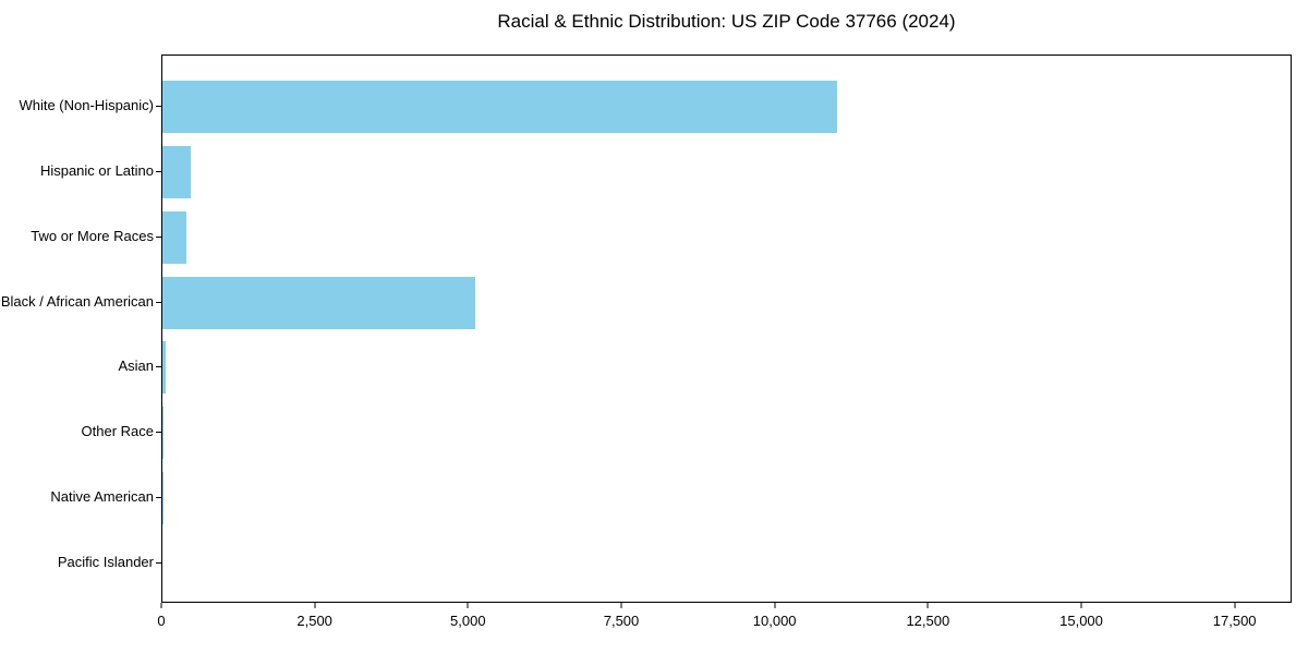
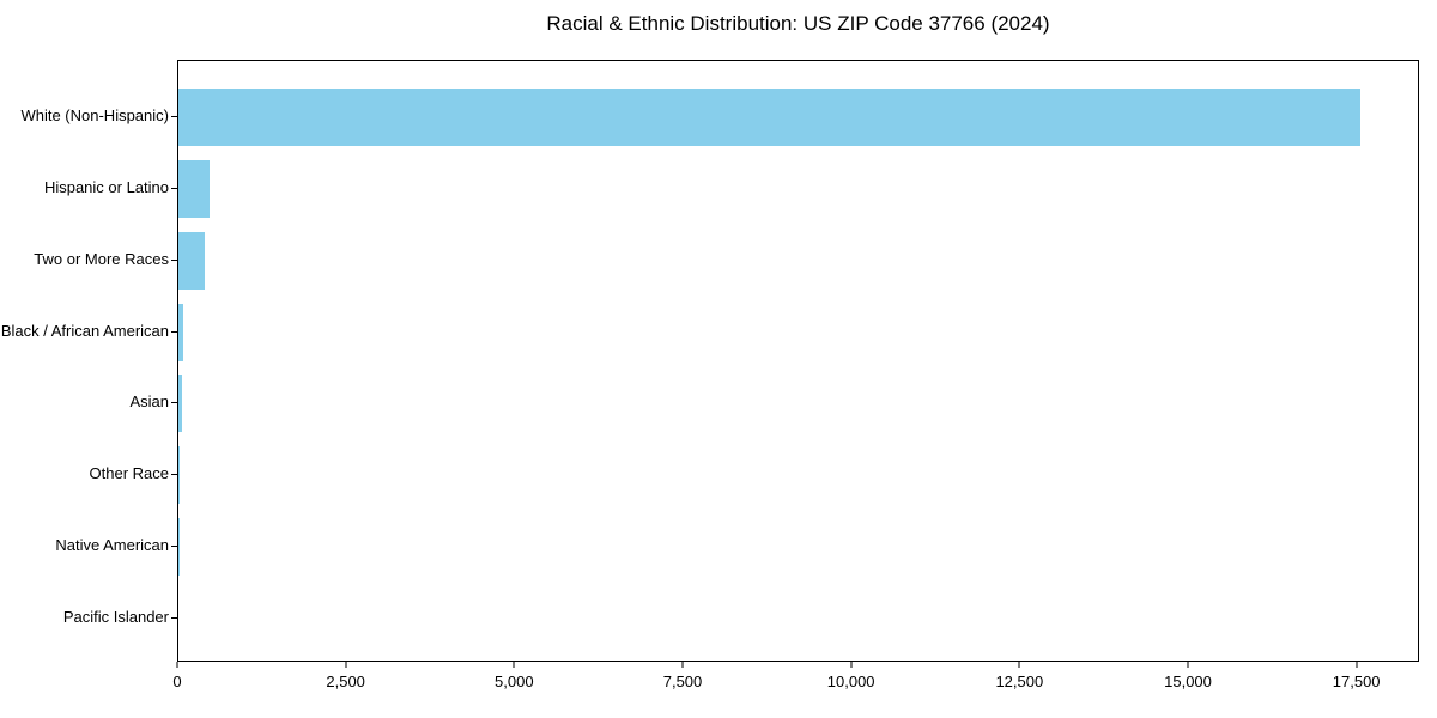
White (Non-Hispanic): 11000 -> 17600
Black / African American: 5100 -> 100
